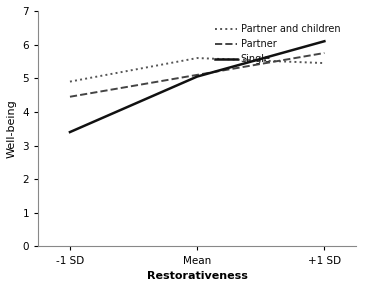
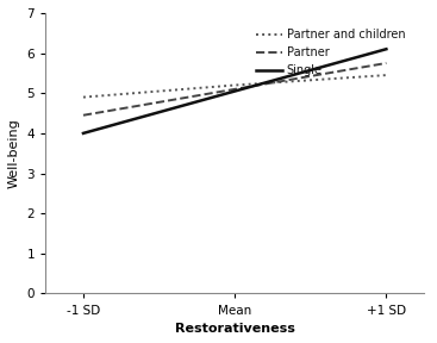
Single/-1 SD: 3.40 -> 4.00
Partner and children/Mean: 5.60 -> 5.20
